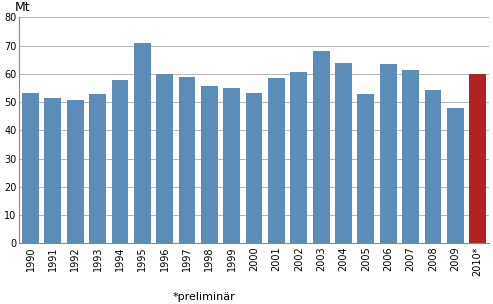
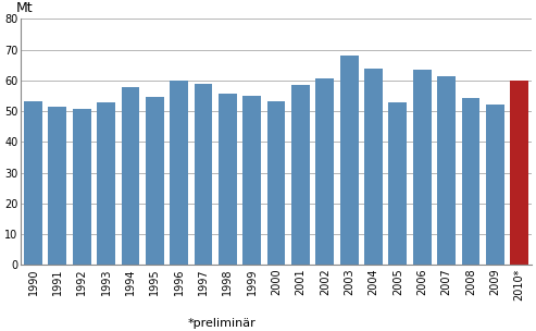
1995: 71.0 -> 54.7
2009: 48.0 -> 52.0
